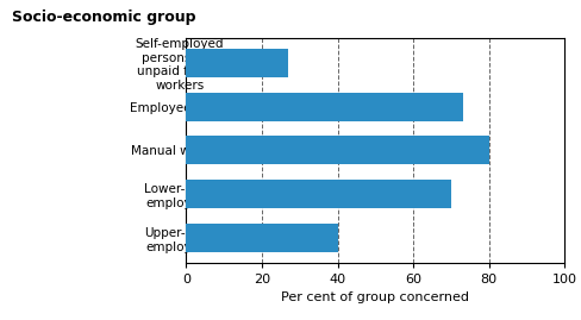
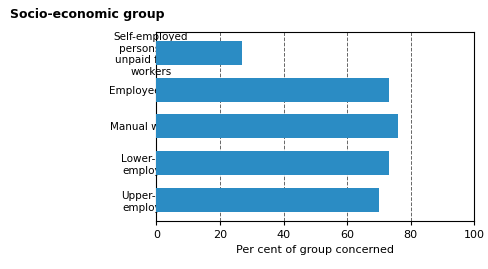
Manual workers: 80 -> 76
Lower-level employees: 70 -> 73
Upper-level employees: 40 -> 70
